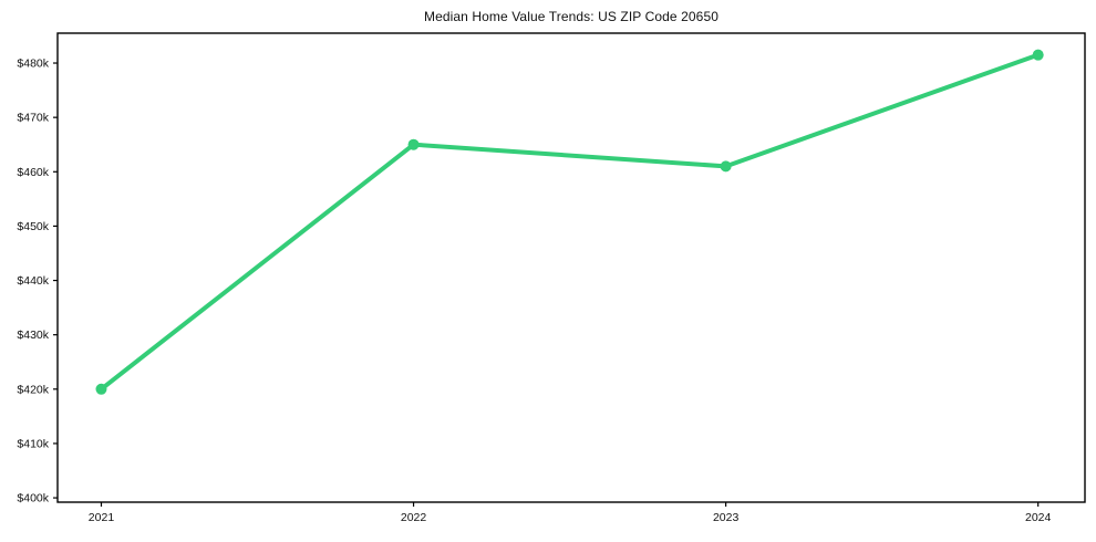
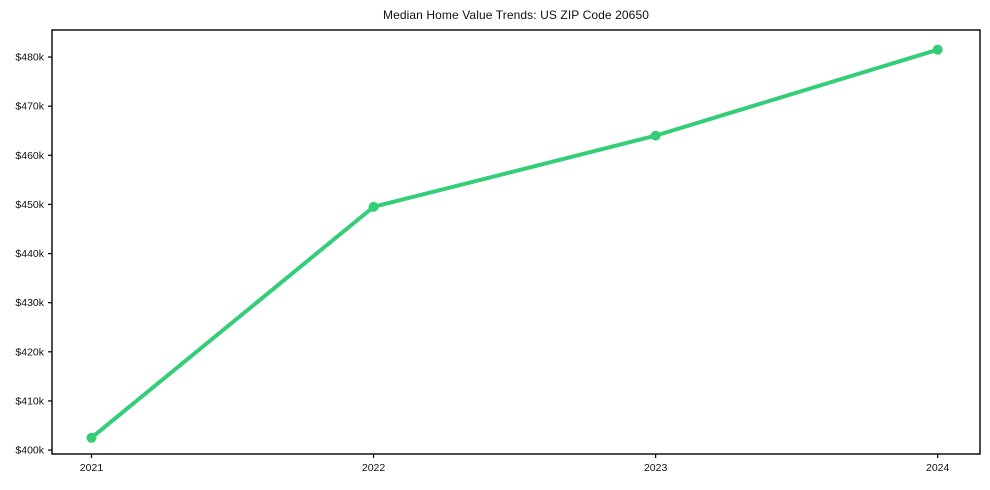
2021: $420k -> $402k
2022: $465k -> $450k
2023: $461k -> $464k
